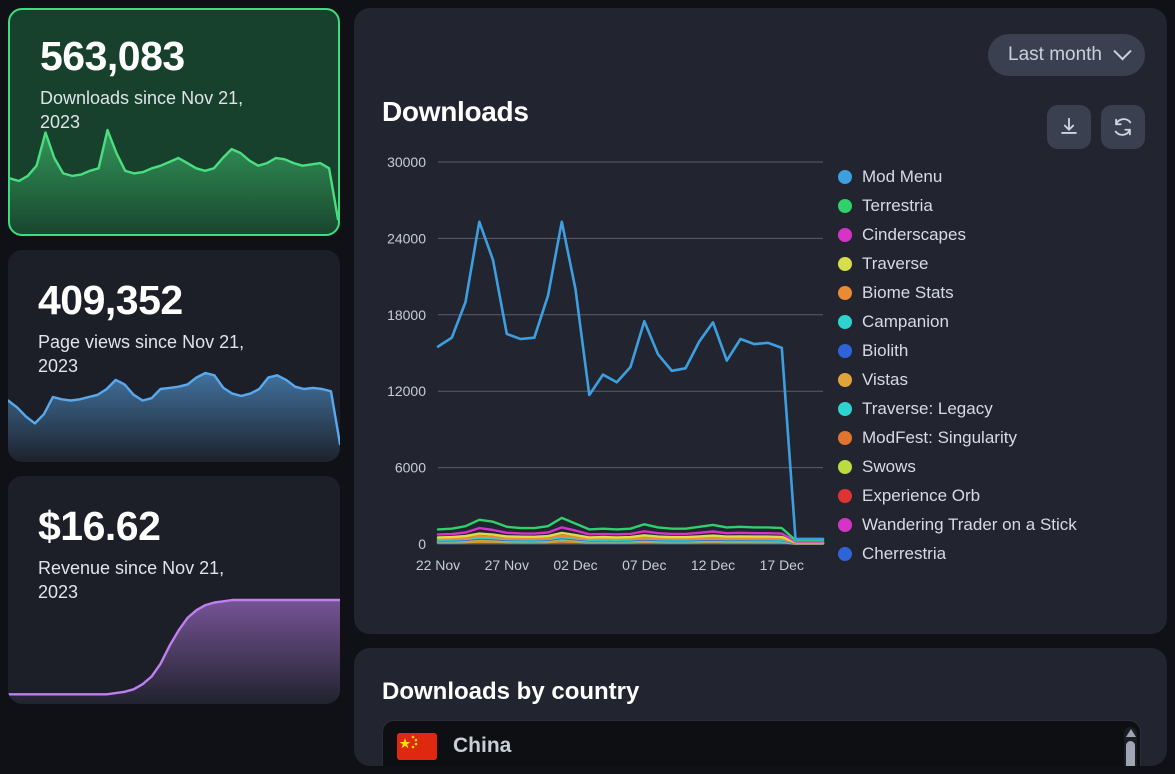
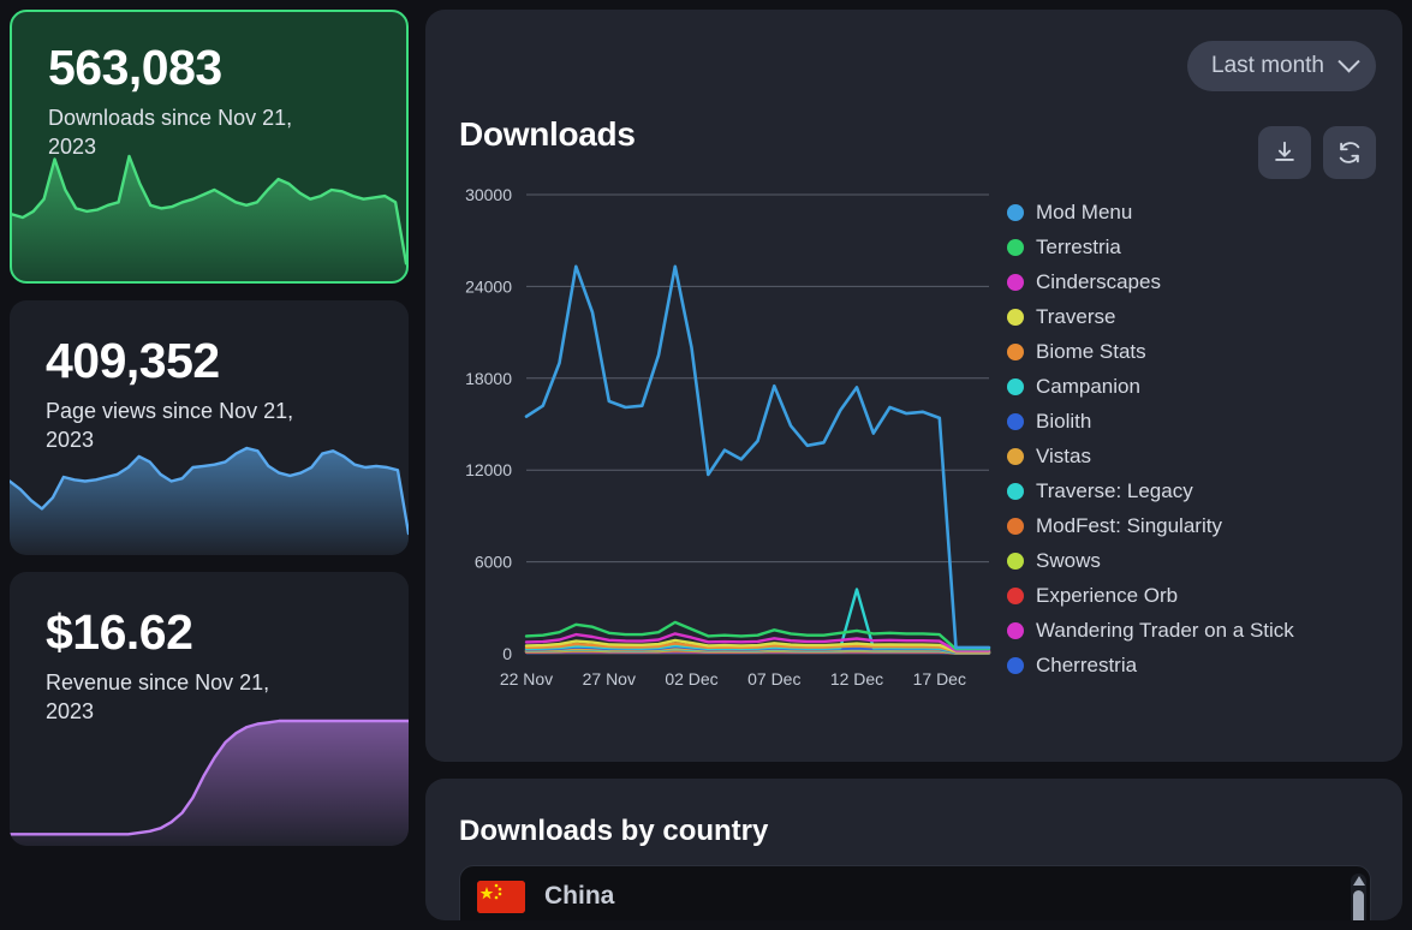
Campanion/12 Dec: 400 -> 4200
